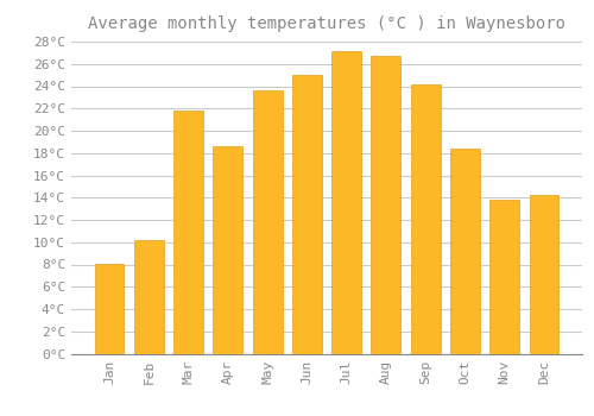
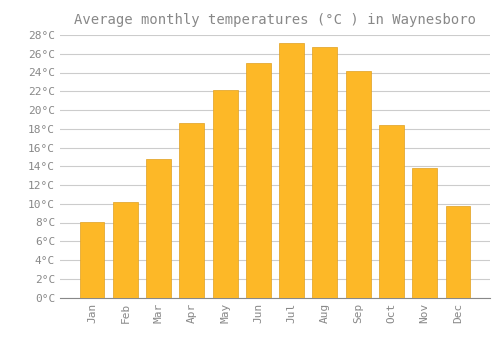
Mar: 21.8°C -> 14.8°C
May: 23.6°C -> 22.1°C
Dec: 14.2°C -> 9.8°C
